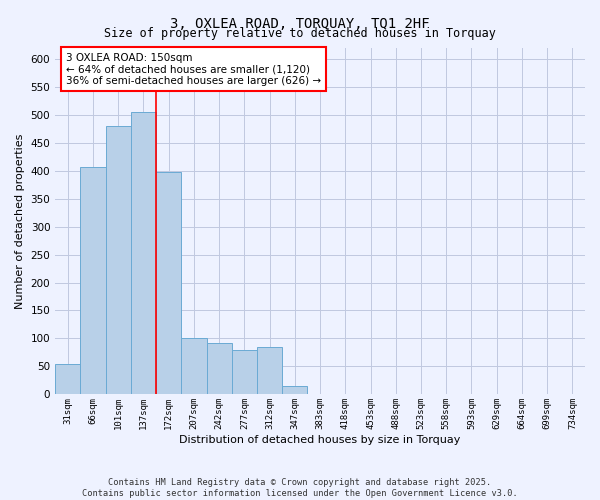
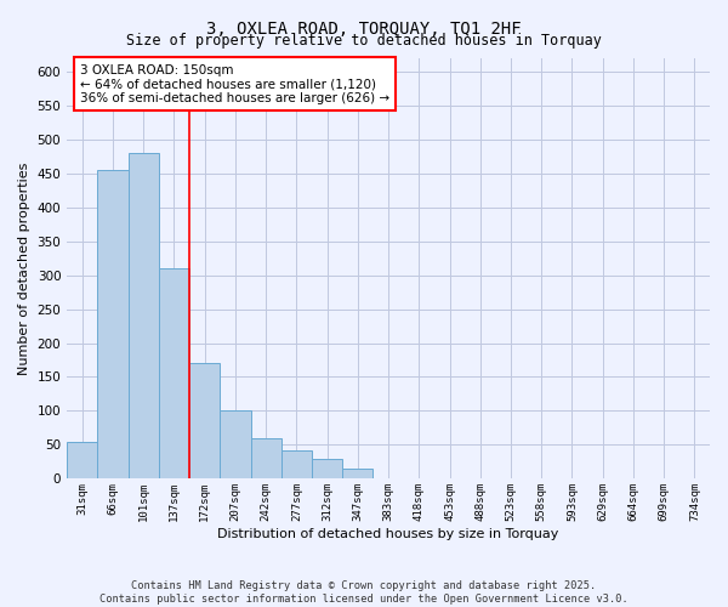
66sqm: 406 -> 455
137sqm: 504 -> 310
172sqm: 398 -> 170
242sqm: 92 -> 60
277sqm: 80 -> 42
312sqm: 84 -> 30
